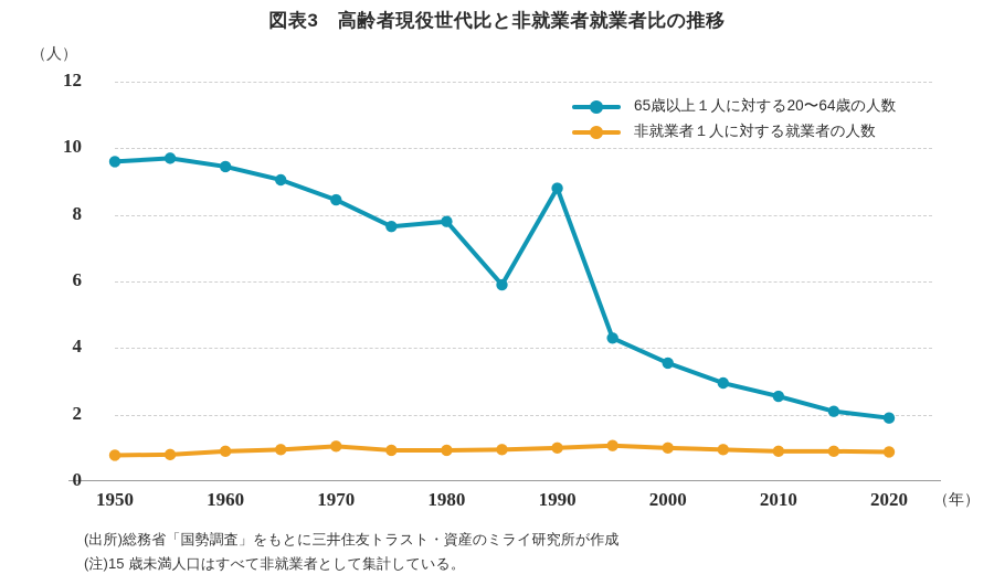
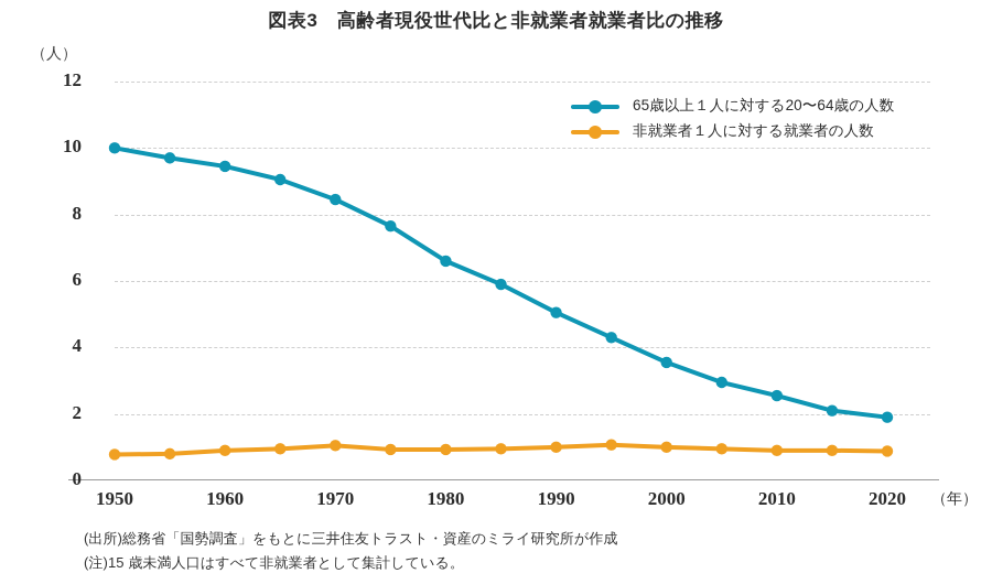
65歳以上１人に対する20〜64歳の人数/1950: 9.6 -> 10.0
65歳以上１人に対する20〜64歳の人数/1980: 7.8 -> 6.6
65歳以上１人に対する20〜64歳の人数/1990: 8.8 -> 5.0
